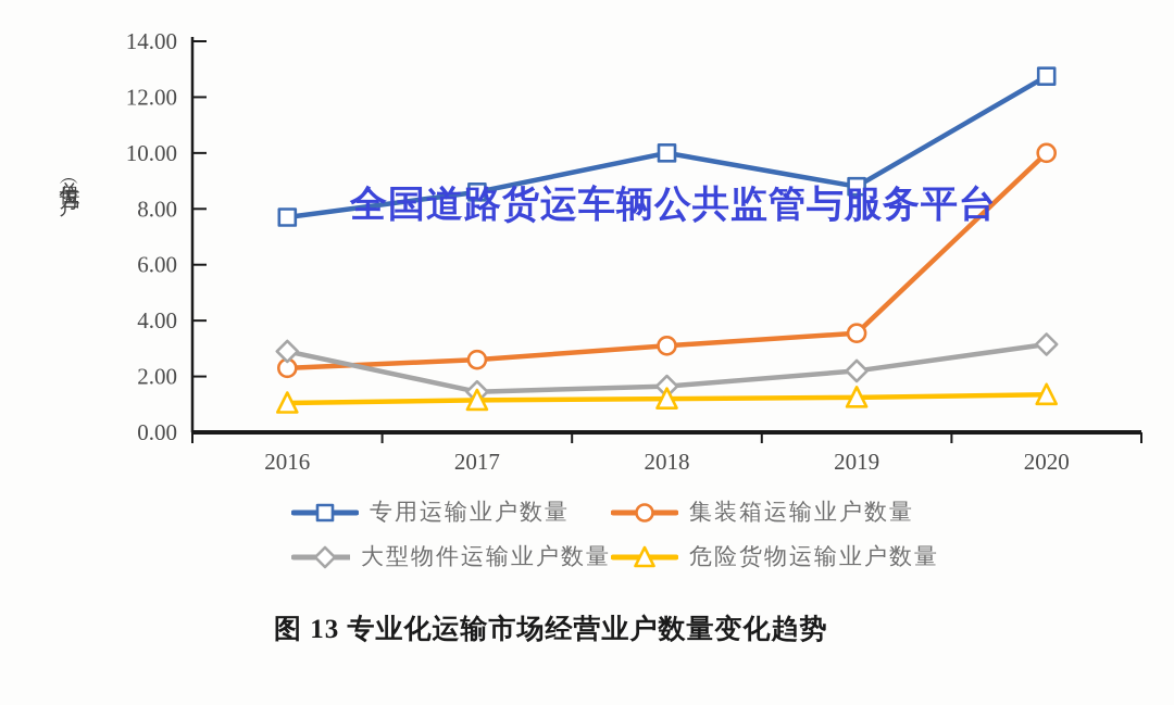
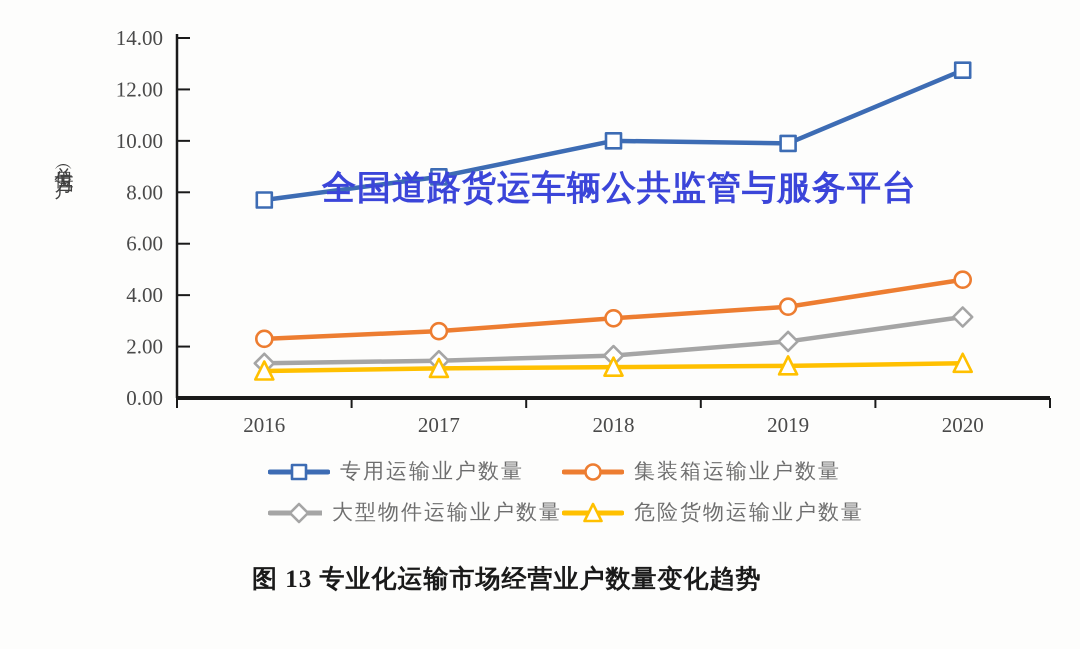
大型物件运输业户数量/2016: 2.9 -> 1.4
专用运输业户数量/2019: 8.8 -> 9.9
集装箱运输业户数量/2020: 10.0 -> 4.6
